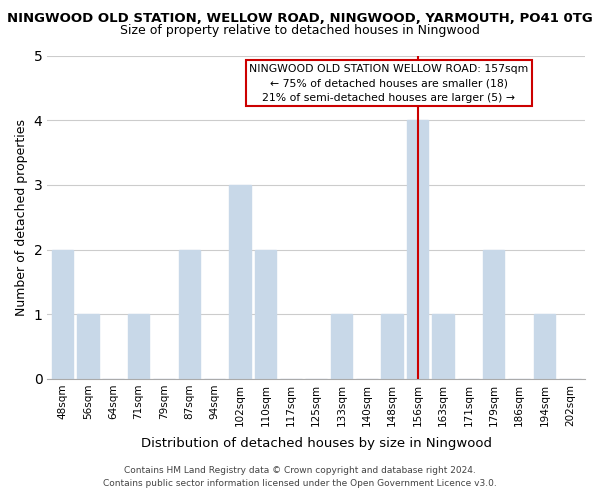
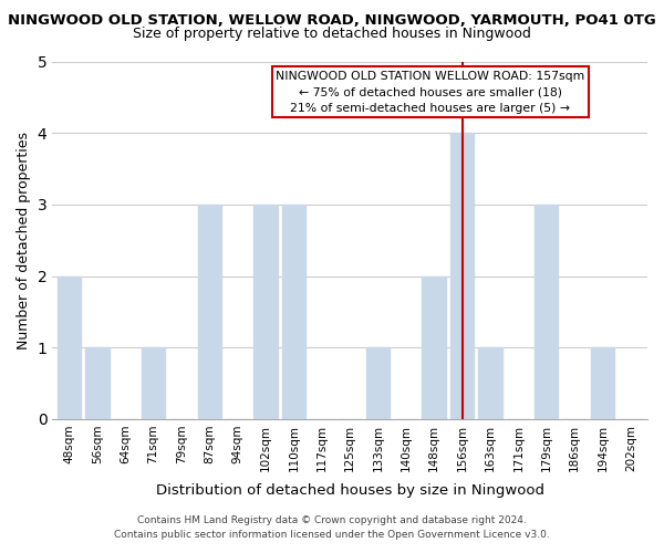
87sqm: 2 -> 3
110sqm: 2 -> 3
148sqm: 1 -> 2
179sqm: 2 -> 3
